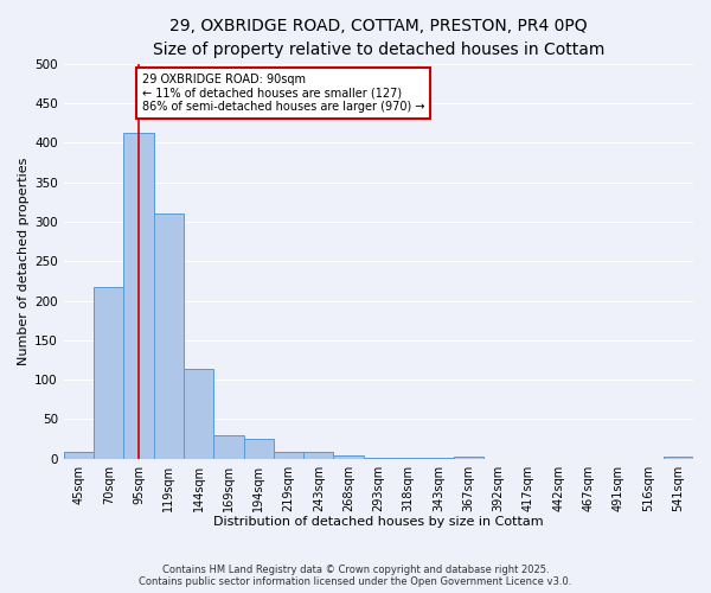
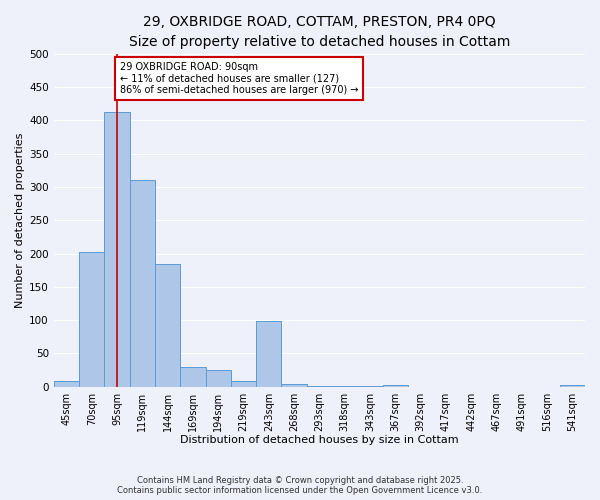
70sqm: 218 -> 202
144sqm: 114 -> 184
243sqm: 8 -> 98
